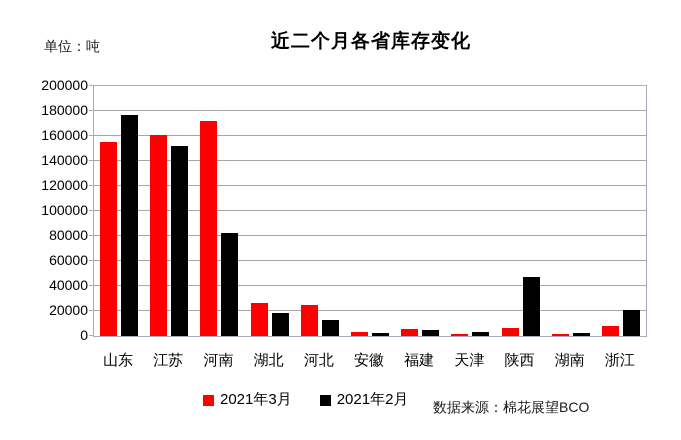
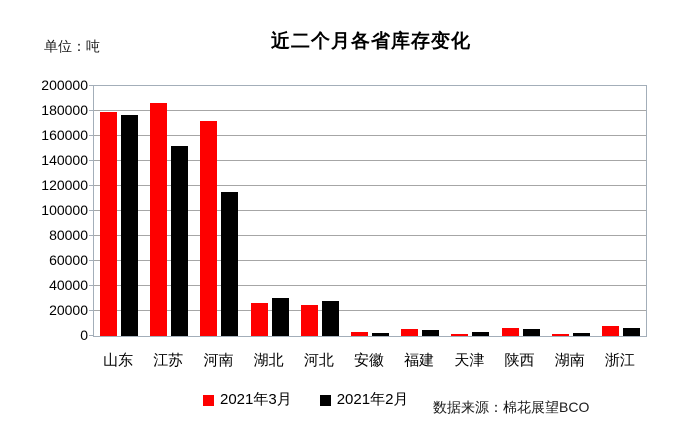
2021年3月/山东: 155000 -> 179000
2021年3月/江苏: 161000 -> 186000
2021年2月/河南: 82000 -> 115000
2021年2月/湖北: 18000 -> 30000
2021年2月/河北: 13000 -> 28000
2021年2月/陕西: 47000 -> 6000
2021年2月/浙江: 21000 -> 6000
